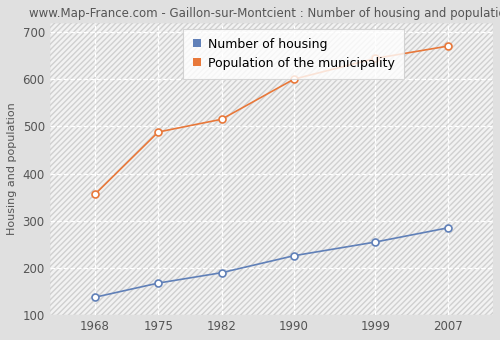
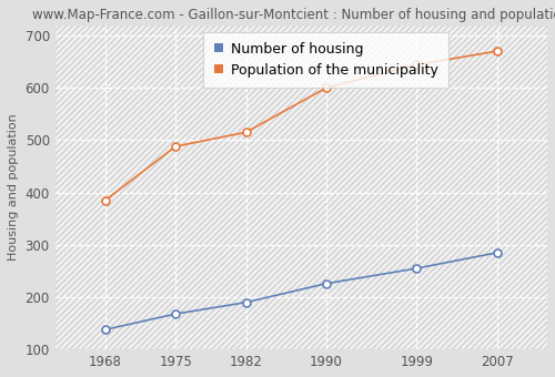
Population of the municipality/1968: 356 -> 385
